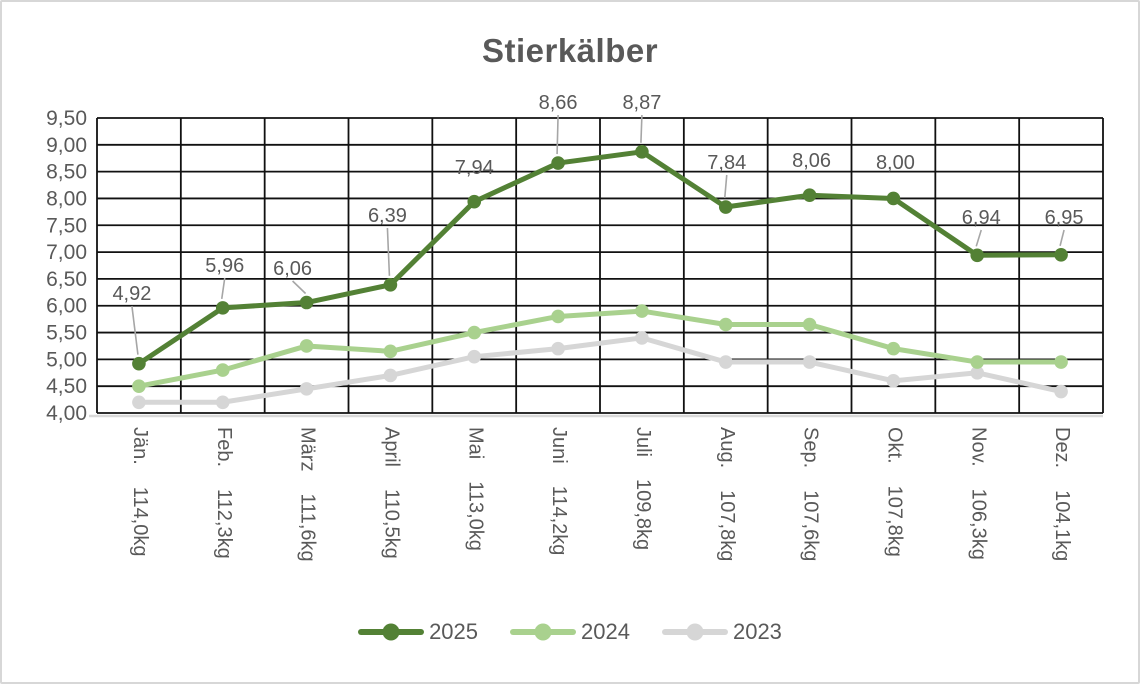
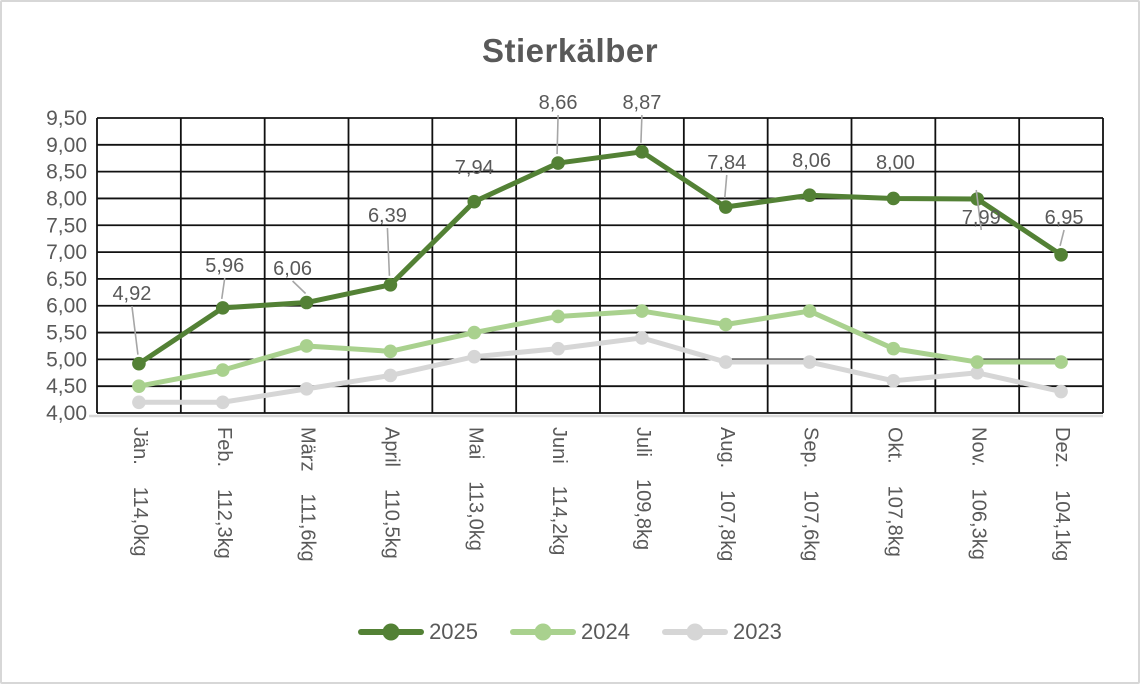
2024/Sep.: 5,7 -> 5,9
2025/Nov.: 6,94 -> 7,99
